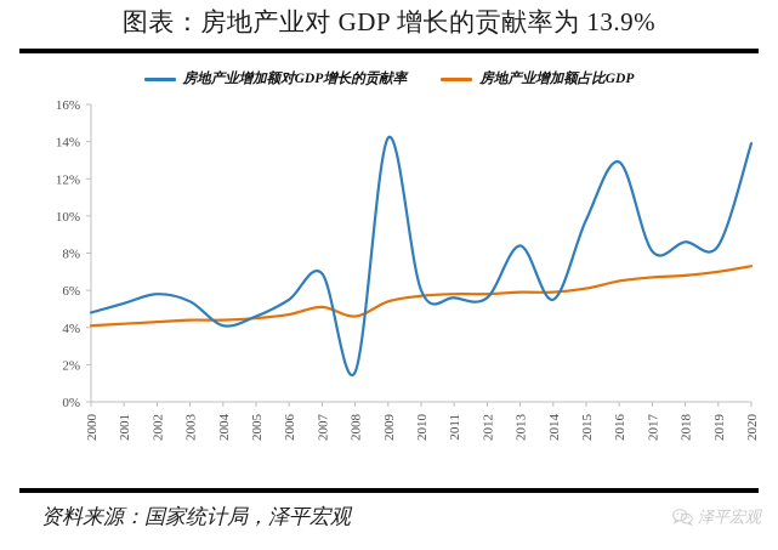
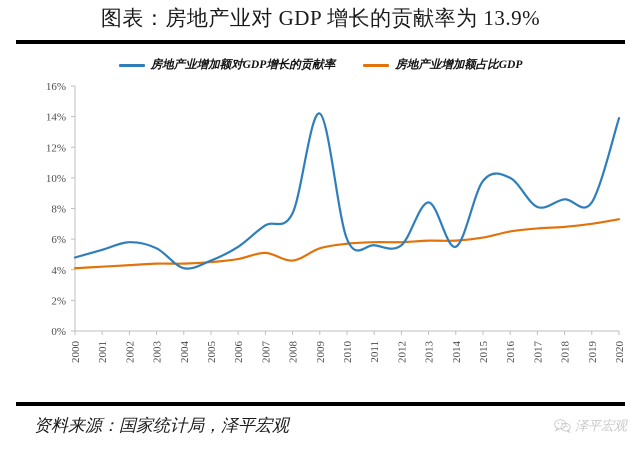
房地产业增加额对GDP增长的贡献率/2008: 1.6% -> 7.7%
房地产业增加额对GDP增长的贡献率/2016: 12.9% -> 10.0%
